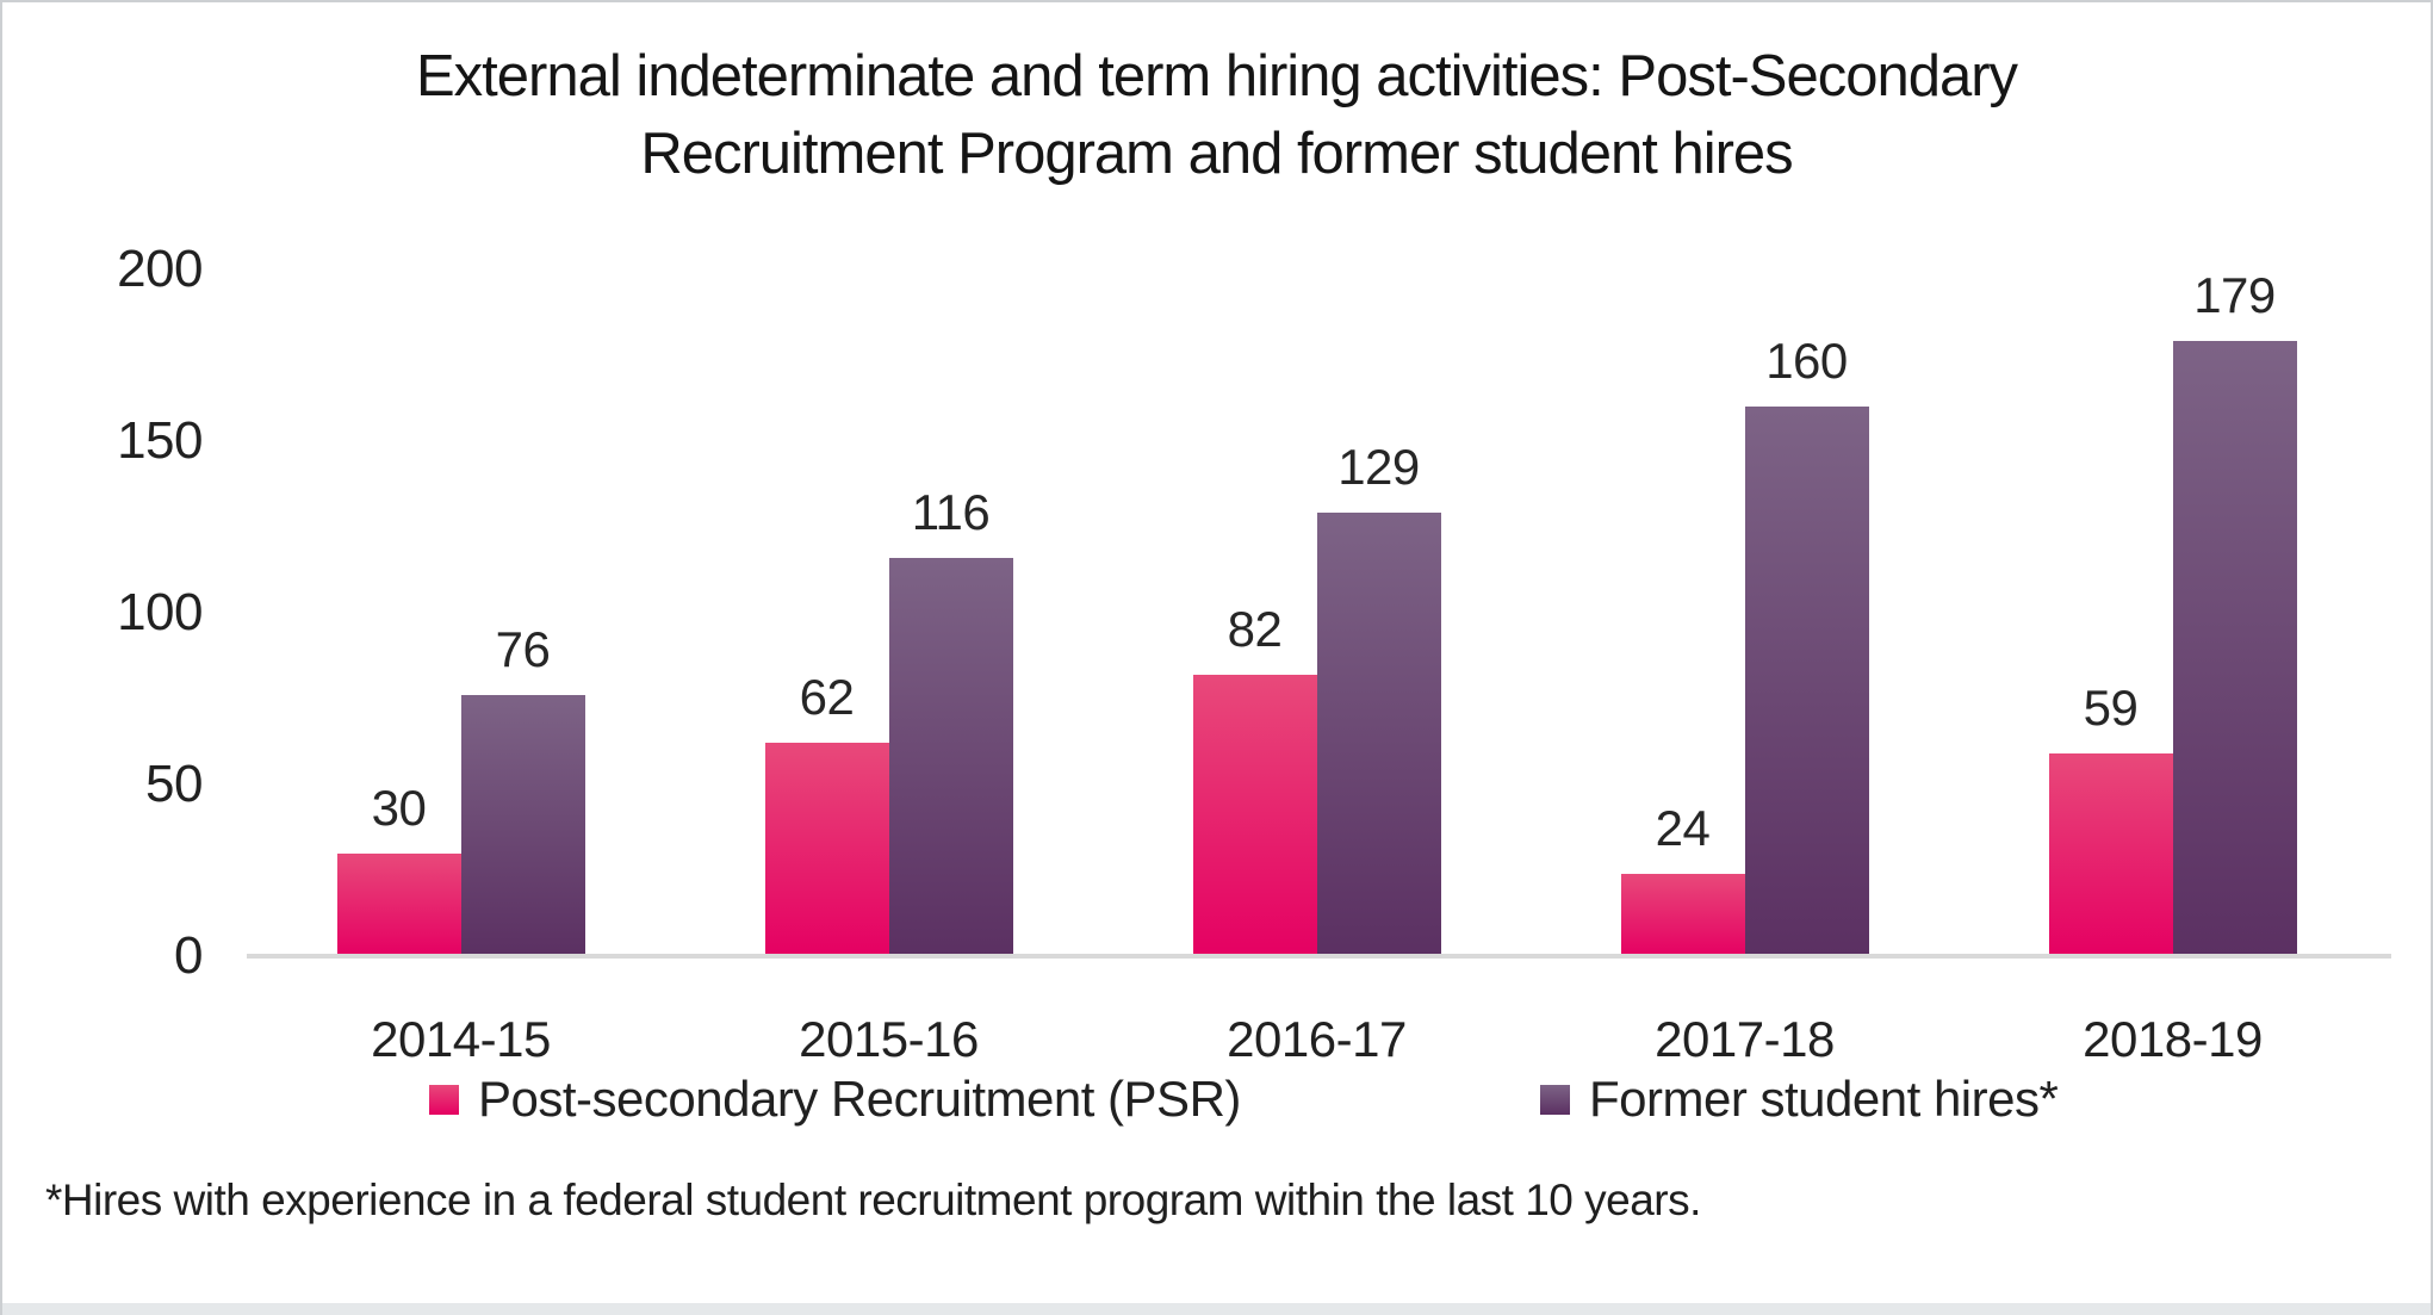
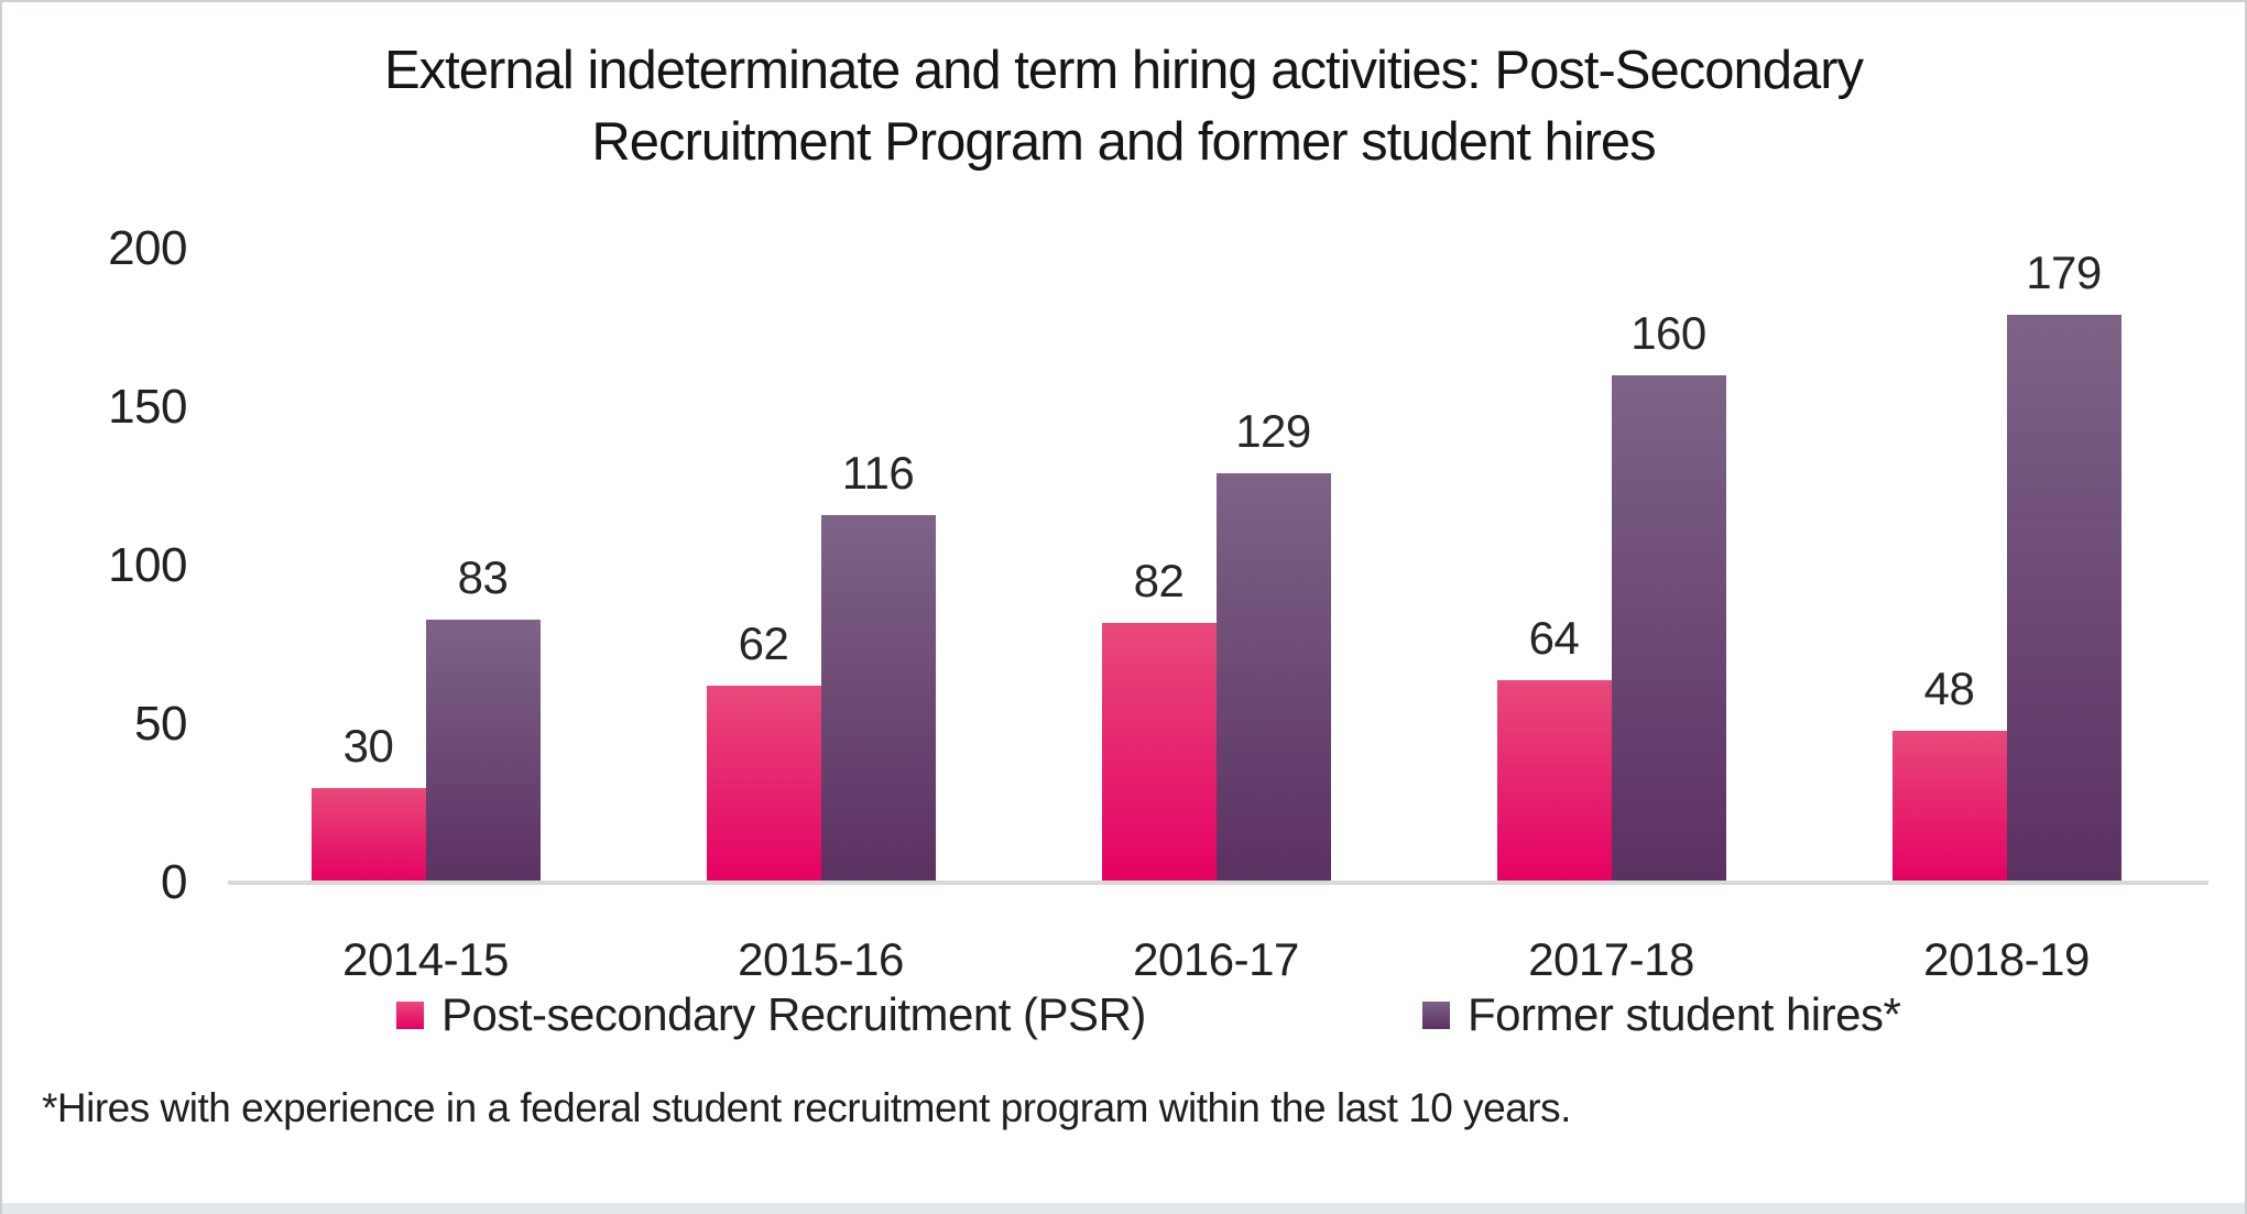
Former student hires*/2014-15: 76 -> 83
Post-secondary Recruitment (PSR)/2017-18: 24 -> 64
Post-secondary Recruitment (PSR)/2018-19: 59 -> 48
